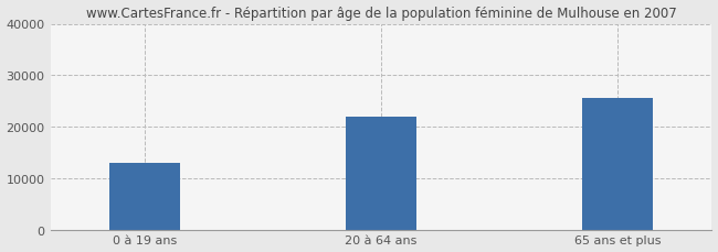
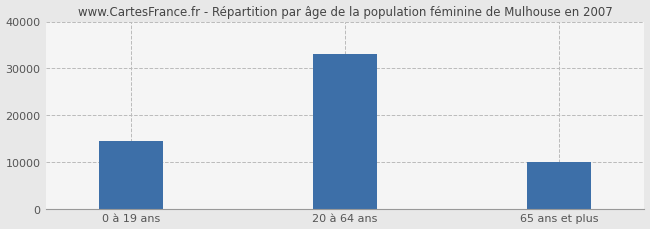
0 à 19 ans: 13000 -> 14500
20 à 64 ans: 22000 -> 33000
65 ans et plus: 25500 -> 10000
